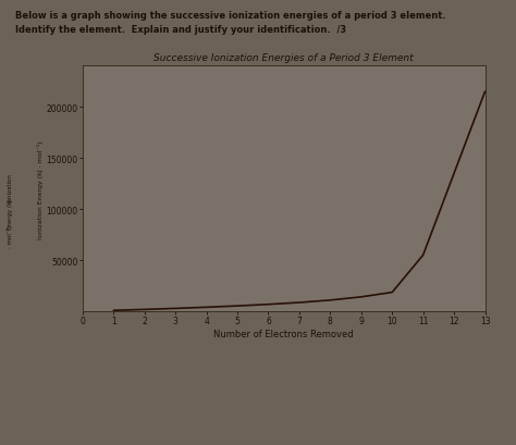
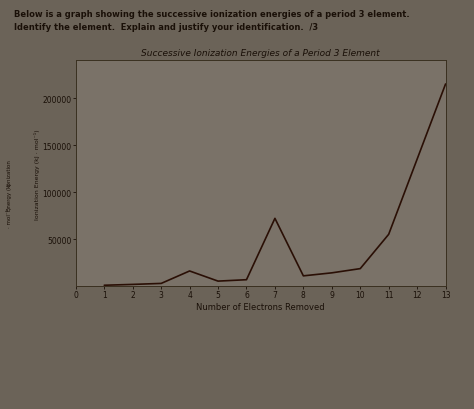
4: 4000 -> 16000
7: 8000 -> 72000
